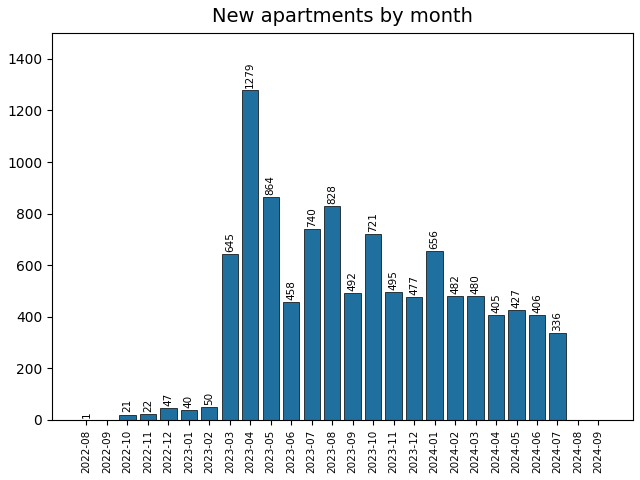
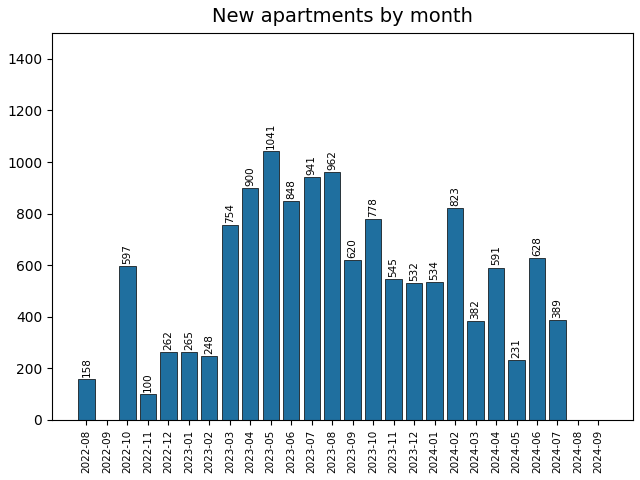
2022-08: 1 -> 158
2022-10: 21 -> 597
2022-11: 22 -> 100
2022-12: 47 -> 262
2023-01: 40 -> 265
2023-02: 50 -> 248
2023-03: 645 -> 754
2023-04: 1279 -> 900
2023-05: 864 -> 1041
2023-06: 458 -> 848
2023-07: 740 -> 941
2023-08: 828 -> 962
2023-09: 492 -> 620
2023-10: 721 -> 778
2023-11: 495 -> 545
2023-12: 477 -> 532
2024-01: 656 -> 534
2024-02: 482 -> 823
2024-03: 480 -> 382
2024-04: 405 -> 591
2024-05: 427 -> 231
2024-06: 406 -> 628
2024-07: 336 -> 389
